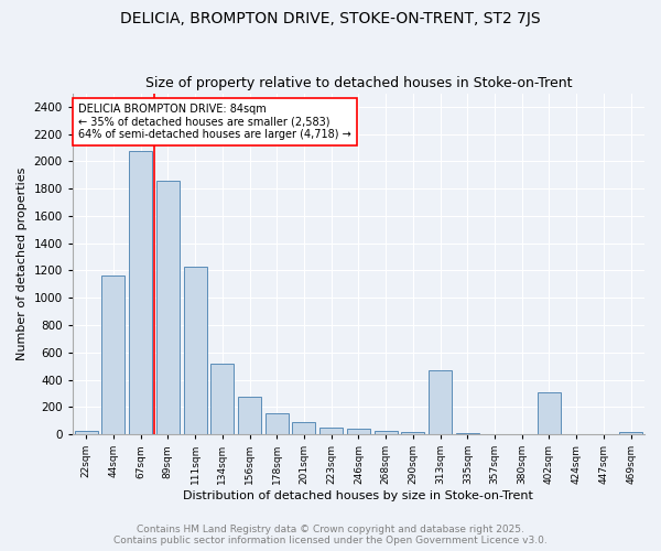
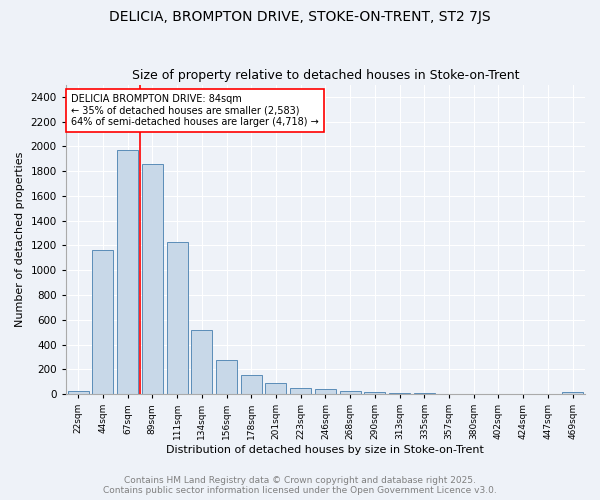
67sqm: 2080 -> 1970
313sqm: 470 -> 10
402sqm: 310 -> 0
